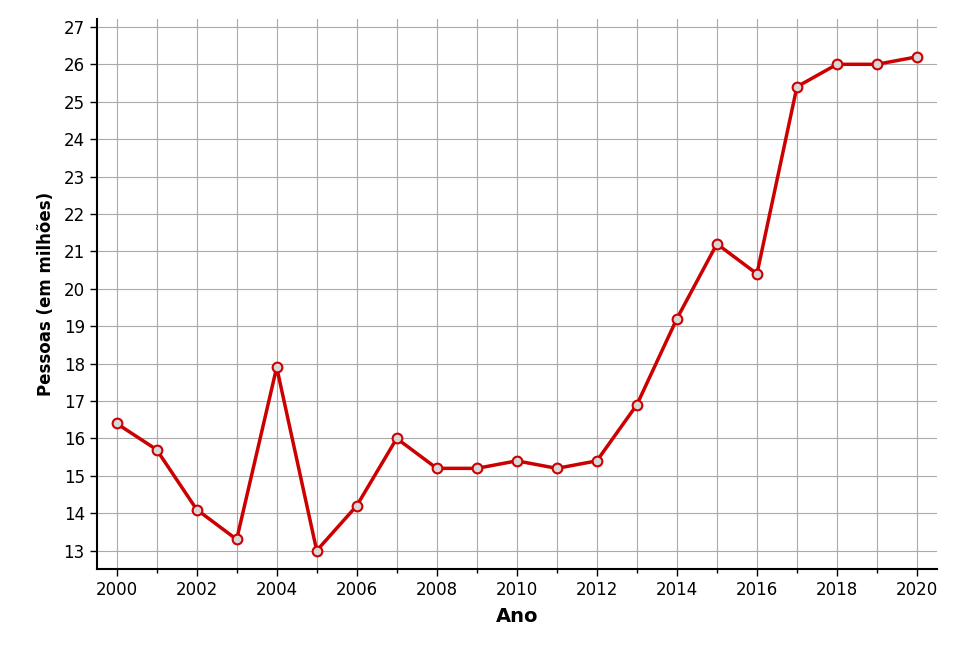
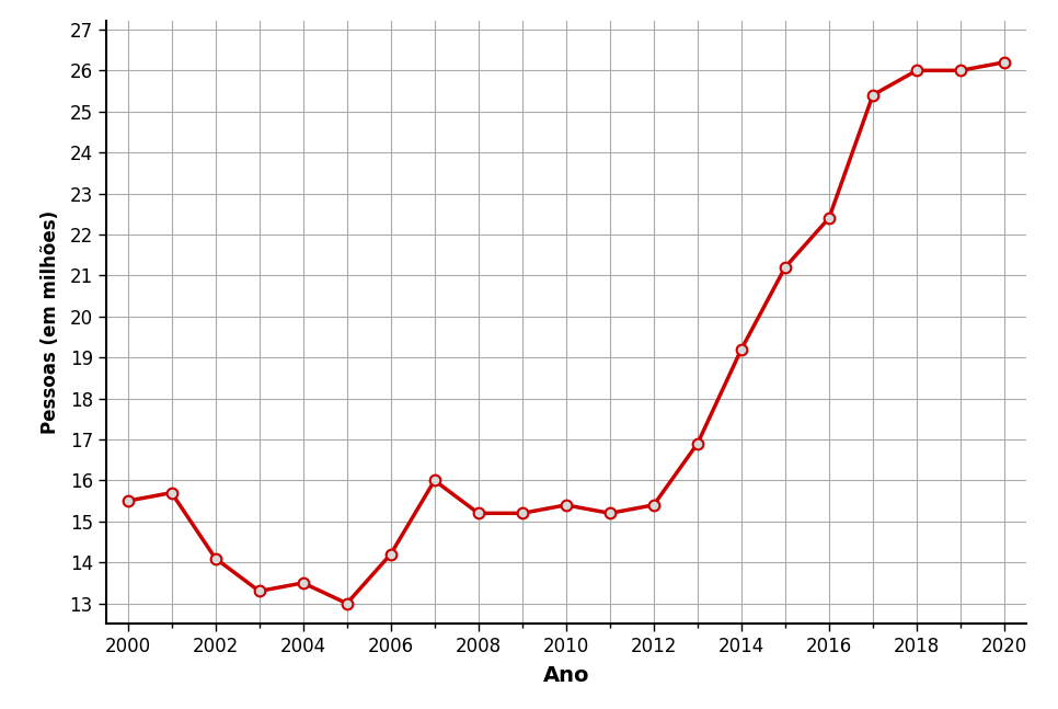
2000: 16.4 -> 15.5
2004: 17.9 -> 13.5
2016: 20.4 -> 22.4
